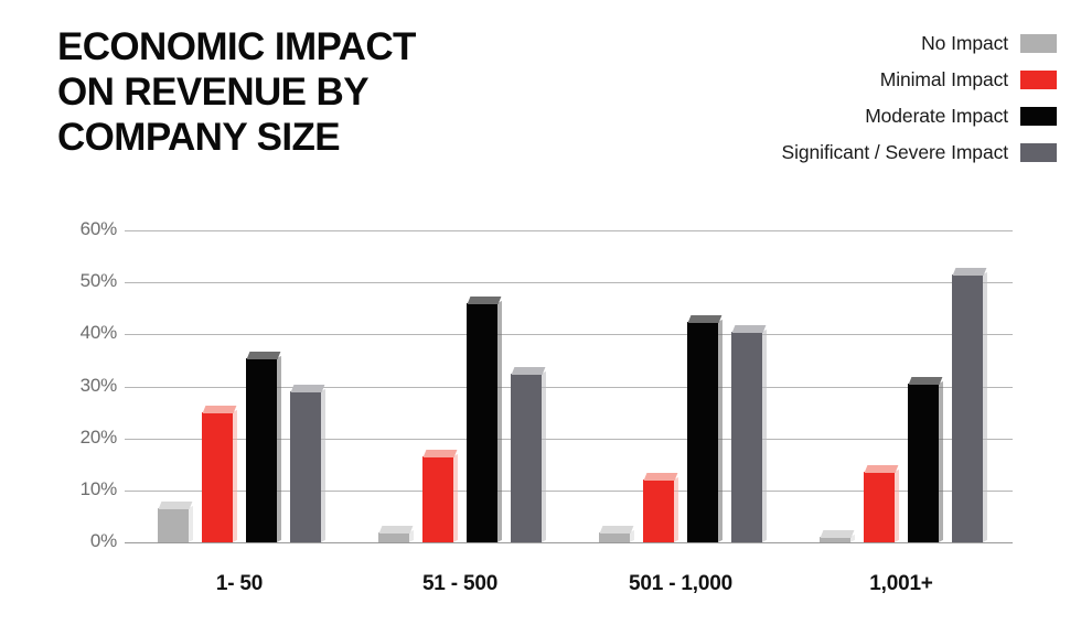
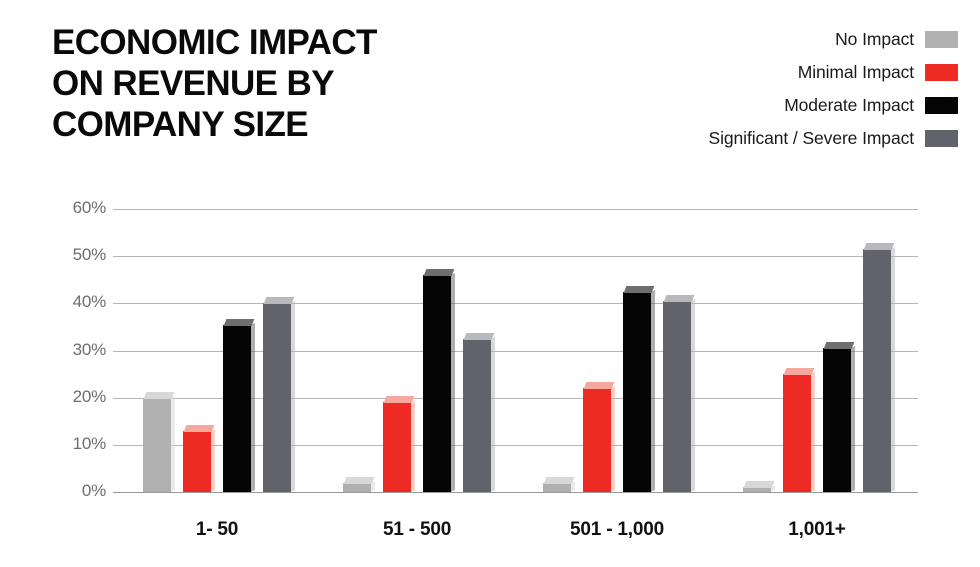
No Impact/1- 50: 6% -> 20%
Minimal Impact/1- 50: 25% -> 13%
Significant / Severe Impact/1- 50: 29% -> 40%
Minimal Impact/51 - 500: 16% -> 19%
Minimal Impact/501 - 1,000: 12% -> 22%
Minimal Impact/1,001+: 14% -> 25%
